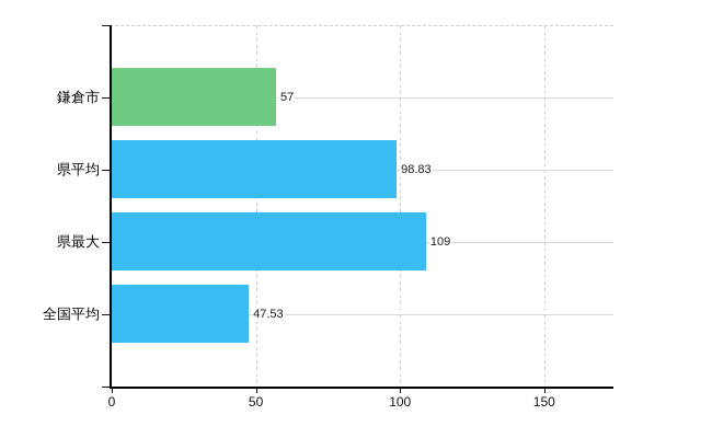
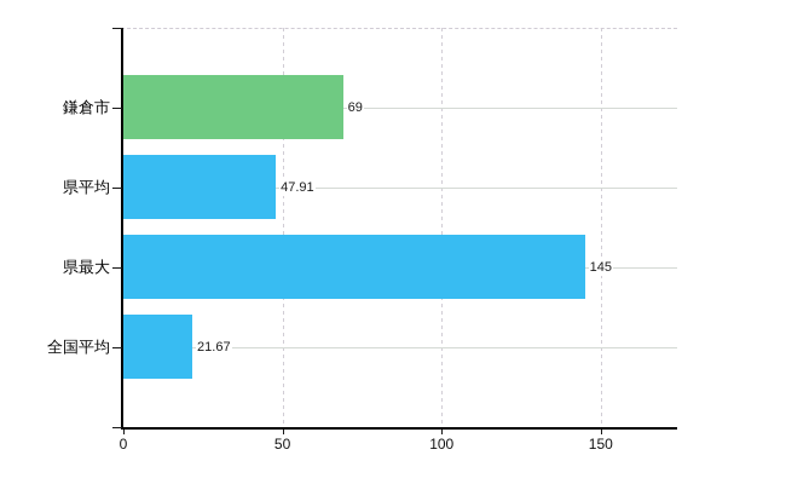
鎌倉市: 57 -> 69
県平均: 98.83 -> 47.91
県最大: 109 -> 145
全国平均: 47.53 -> 21.67
